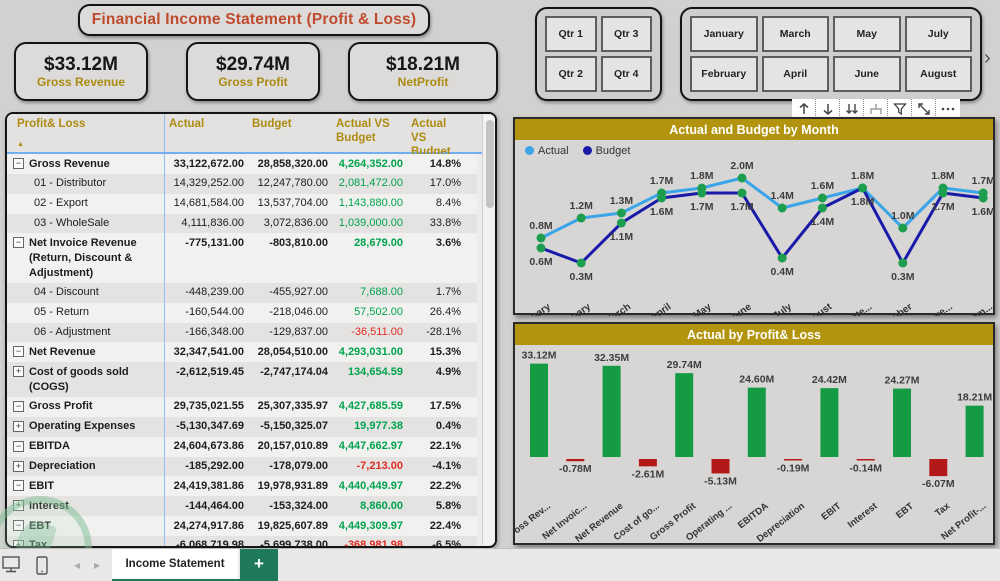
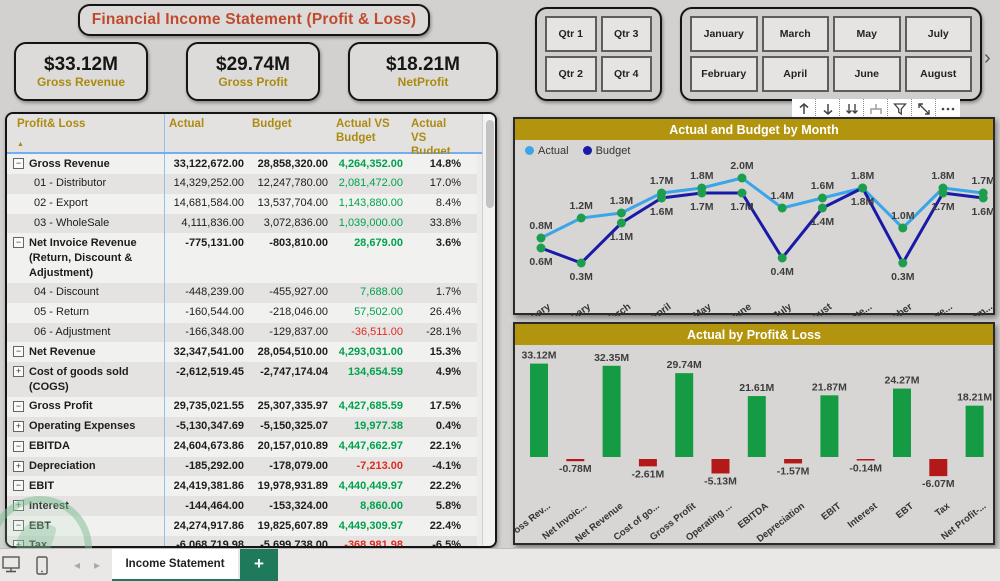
Actual by Profit& Loss/EBITDA: 24.60M -> 21.61M
Actual by Profit& Loss/Depreciation: -0.19M -> -1.57M
Actual by Profit& Loss/EBIT: 24.42M -> 21.87M
